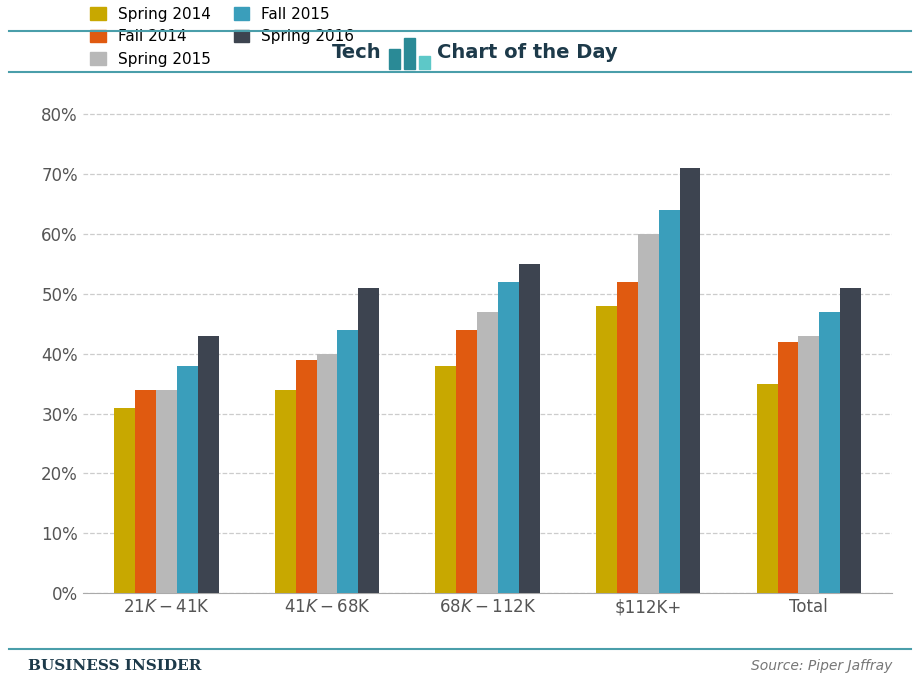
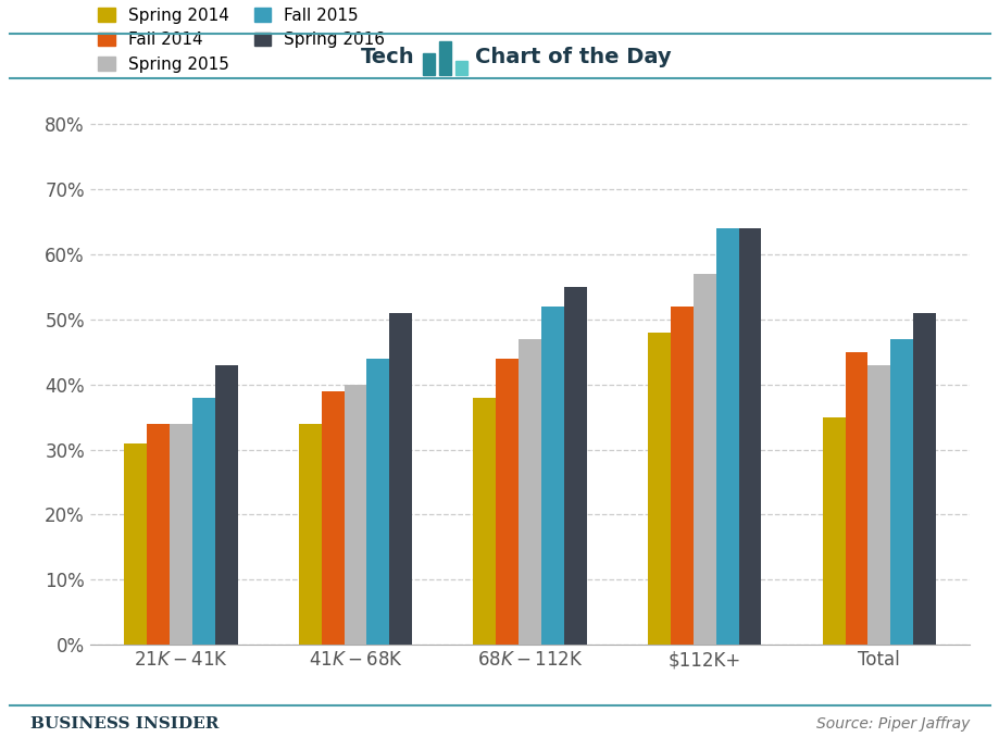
Spring 2015/$112K+: 60% -> 57%
Spring 2016/$112K+: 71% -> 64%
Fall 2014/Total: 42% -> 45%
